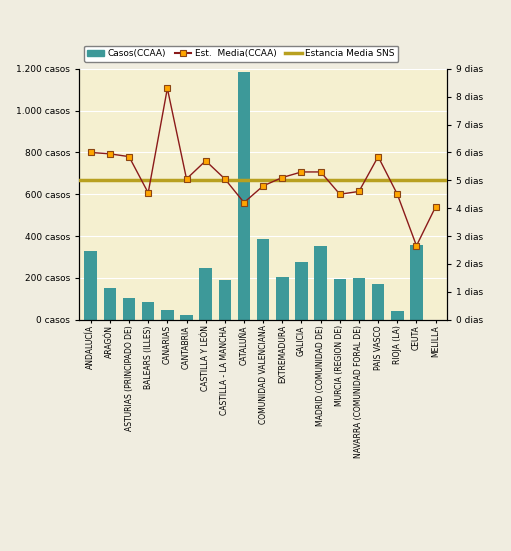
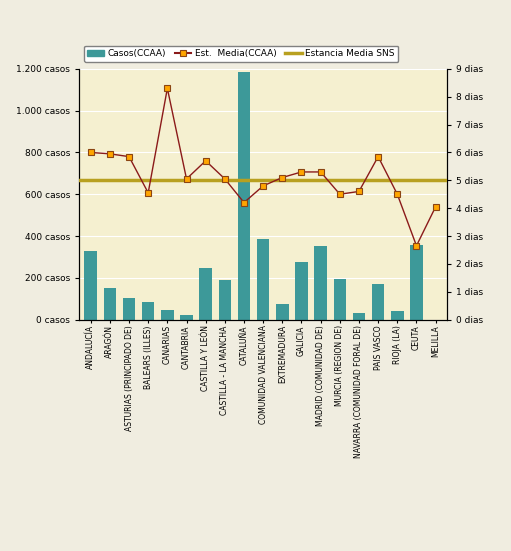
Casos(CCAA)/EXTREMADURA: 205 casos -> 75 casos
Casos(CCAA)/NAVARRA (COMUNIDAD FORAL DE): 200 casos -> 30 casos
